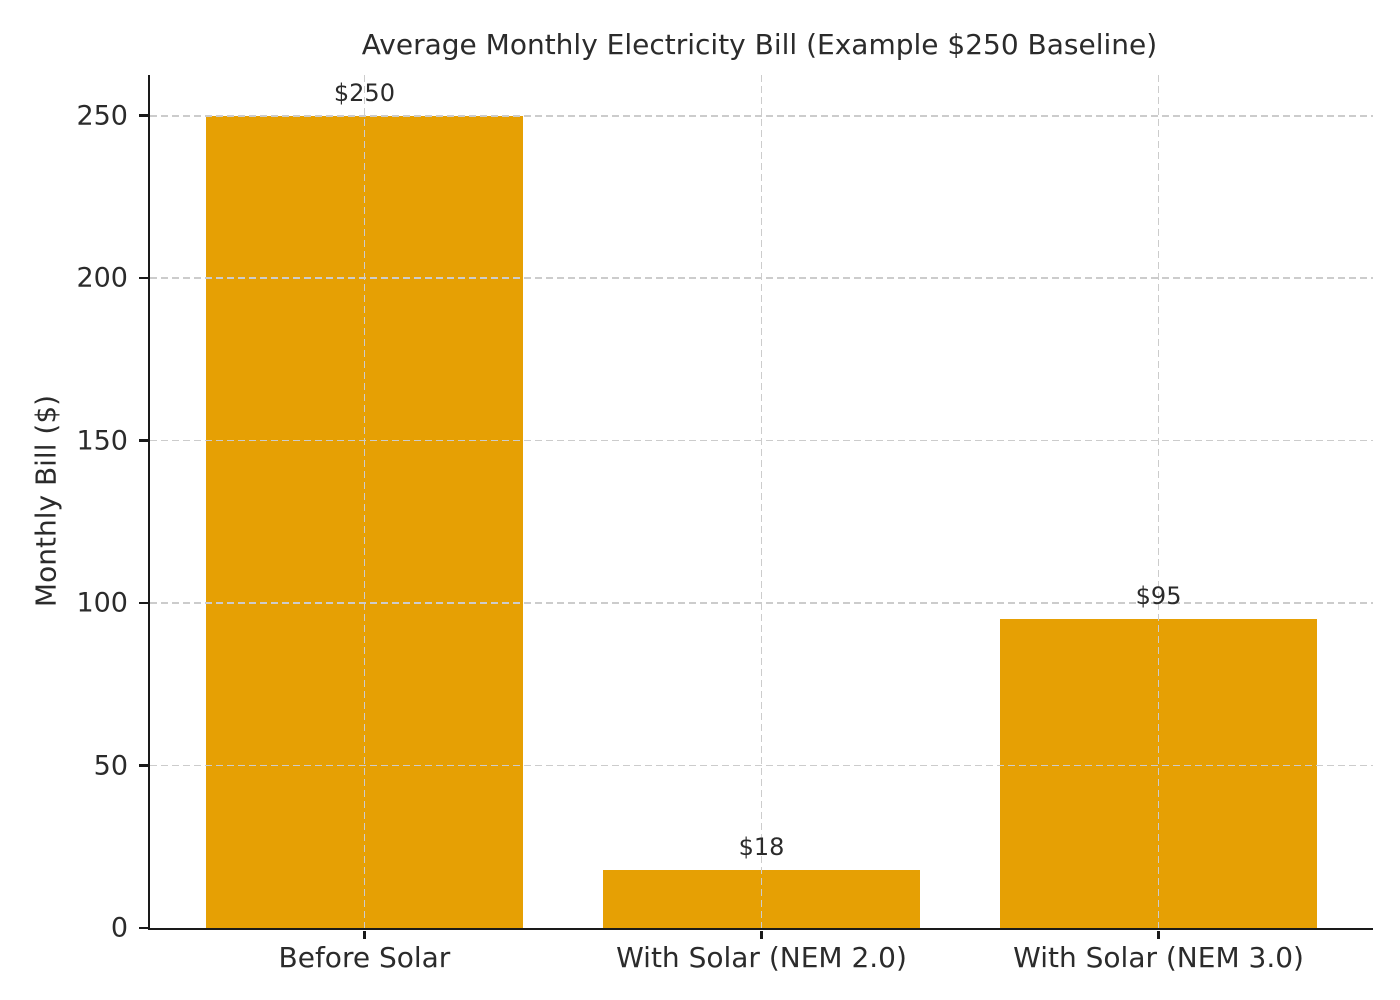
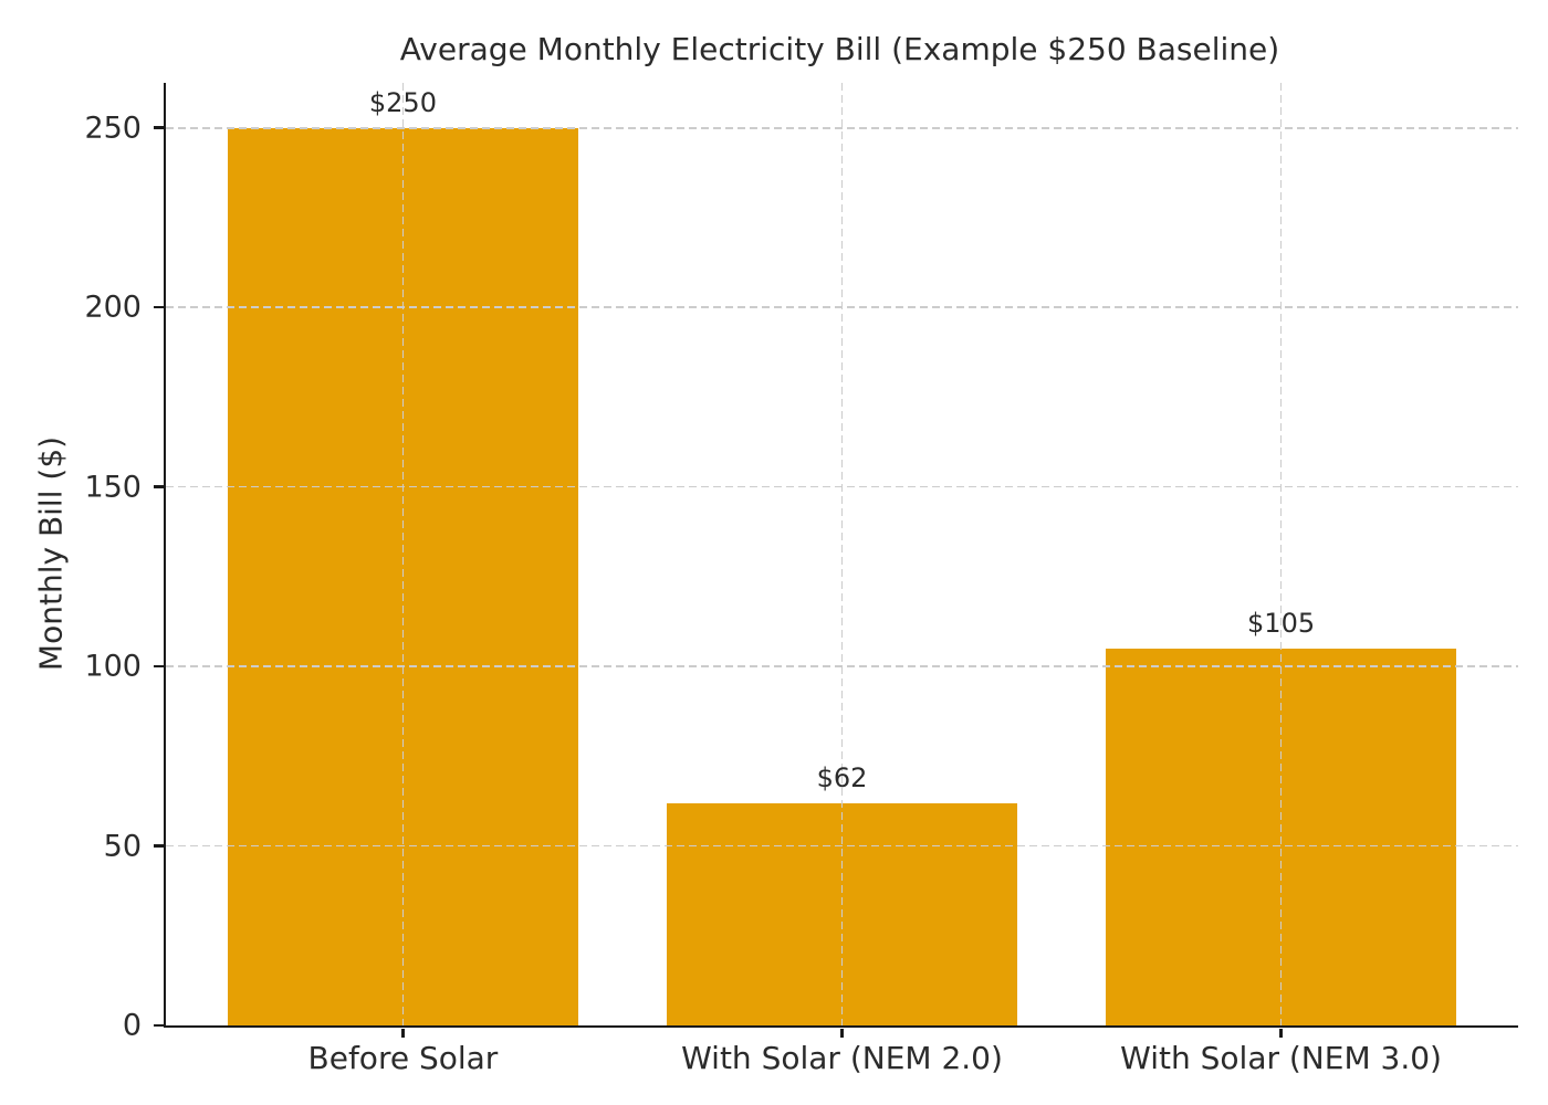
With Solar (NEM 2.0): $18 -> $62
With Solar (NEM 3.0): $95 -> $105
